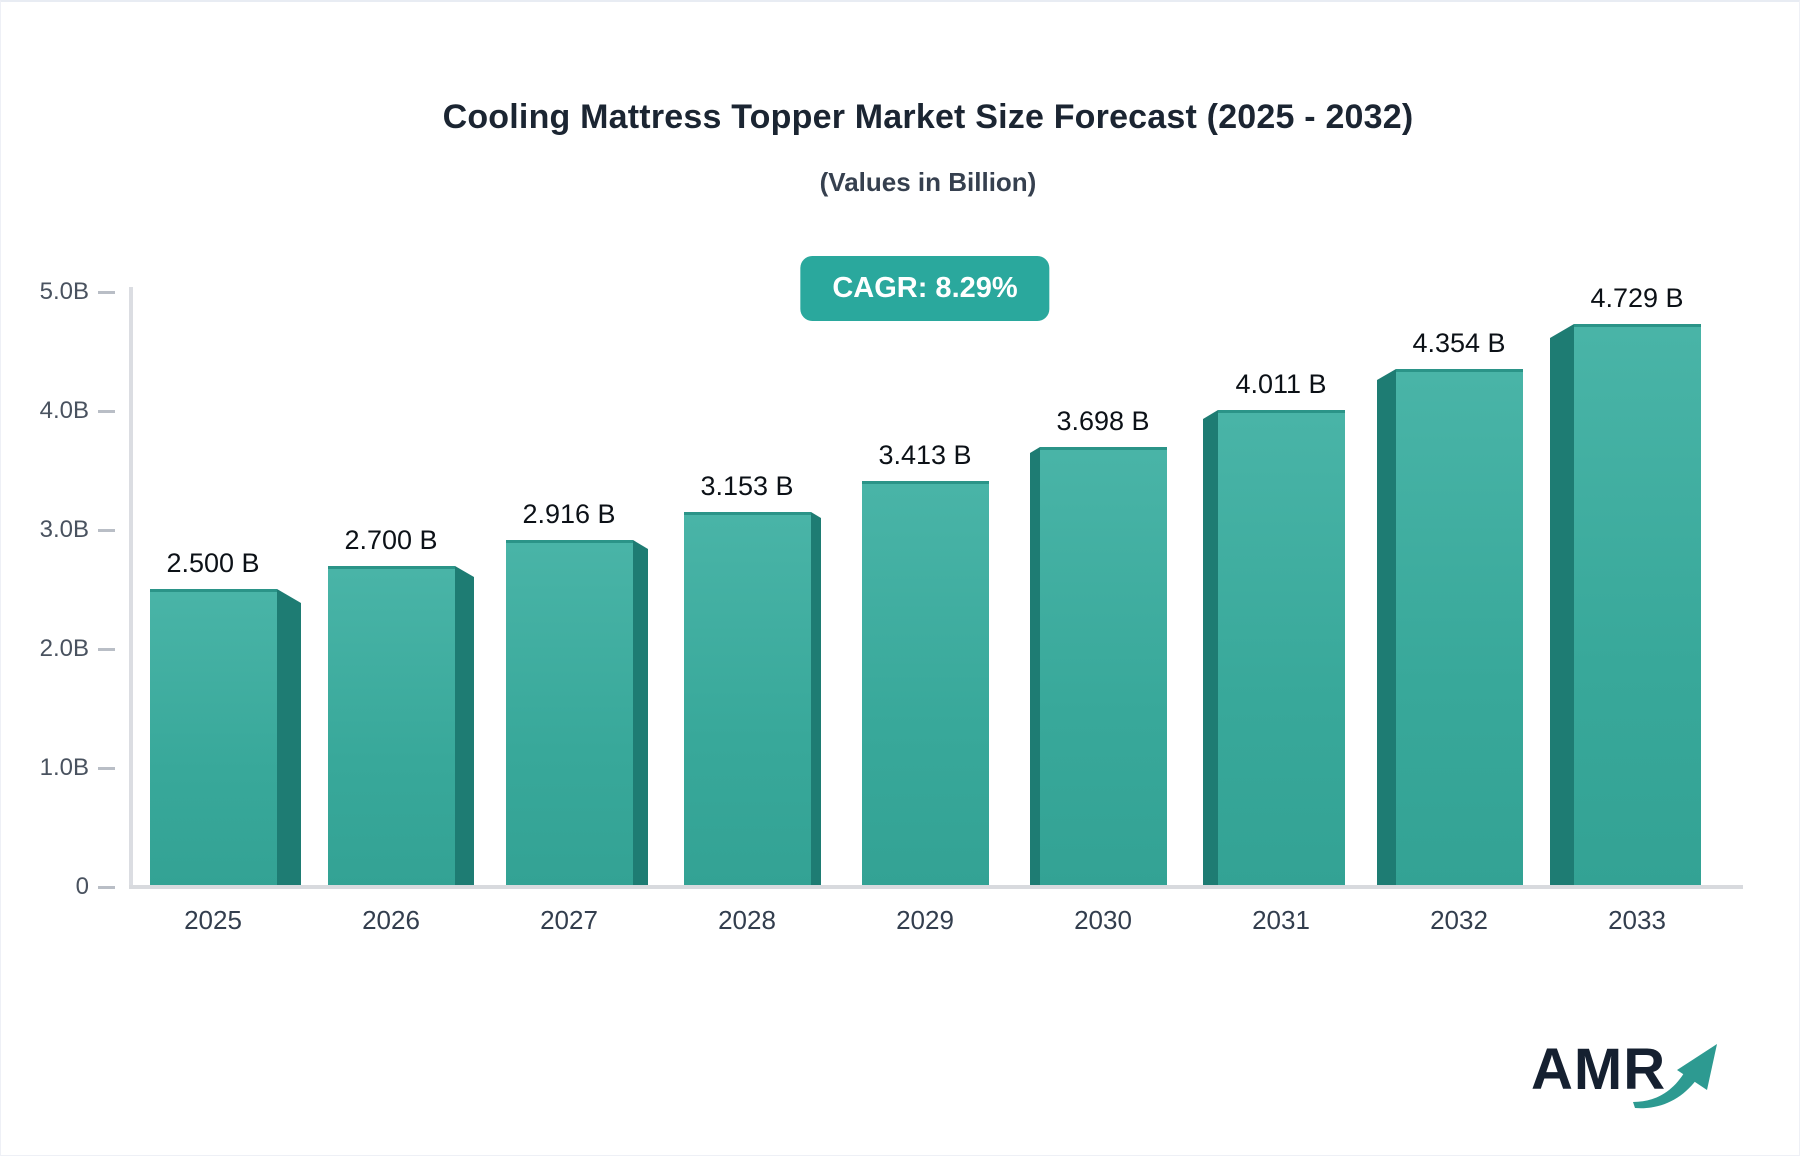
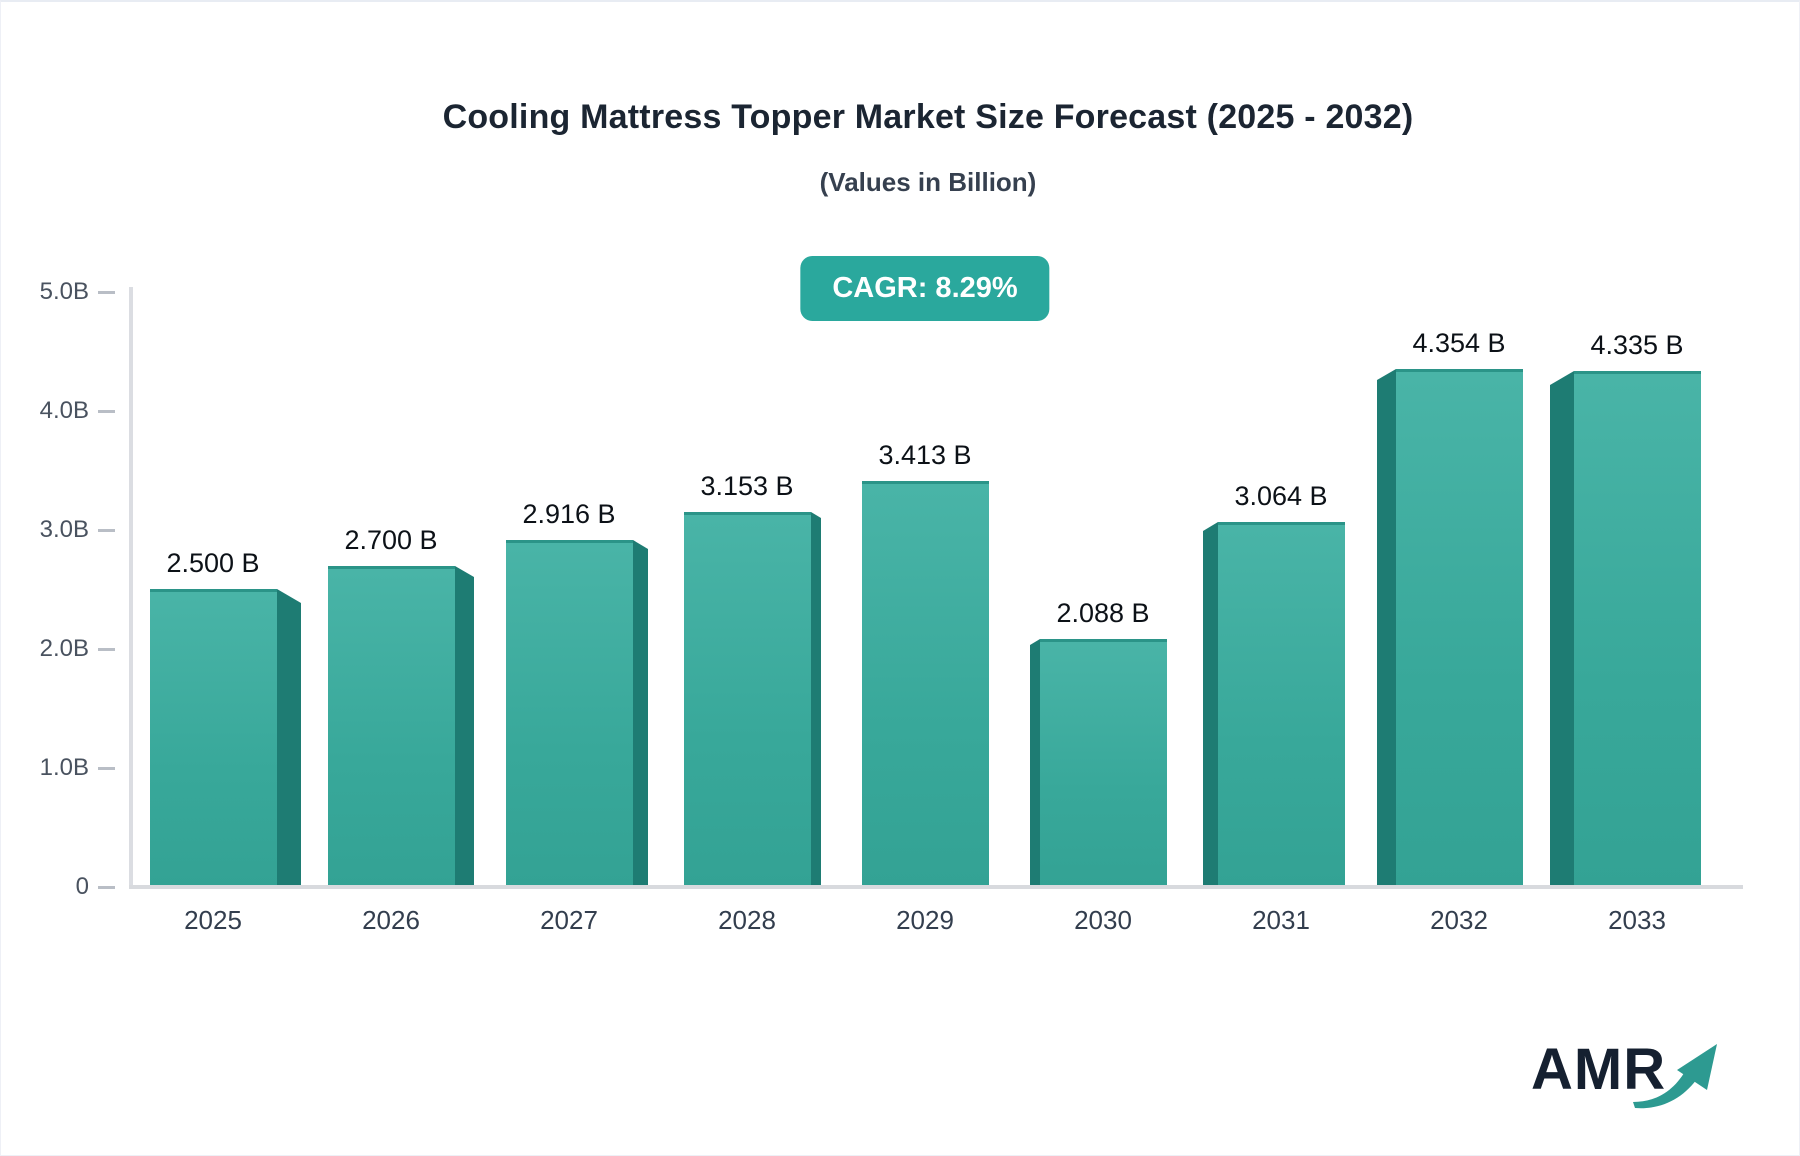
2030: 3.698 -> 2.088
2031: 4.011 -> 3.064
2033: 4.729 -> 4.335
